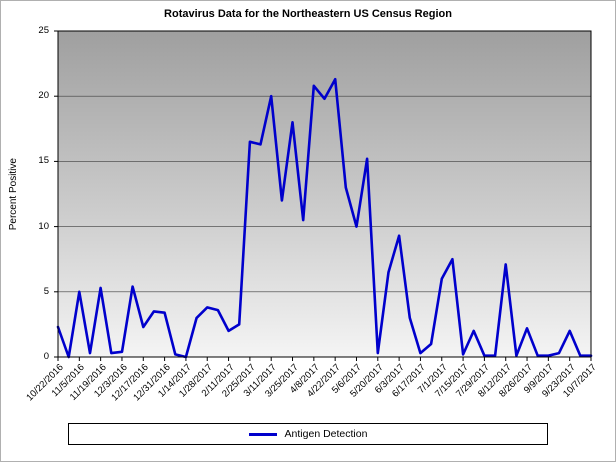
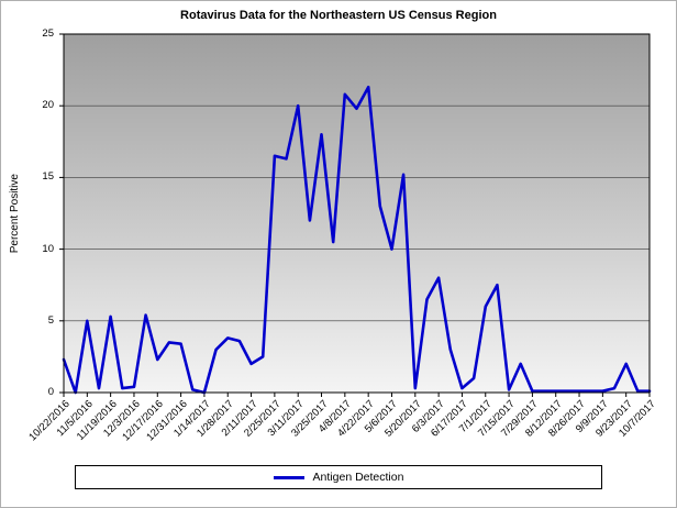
6/3/2017: 9.3 -> 8.0
8/12/2017: 7.1 -> 0.1
8/26/2017: 2.2 -> 0.1
